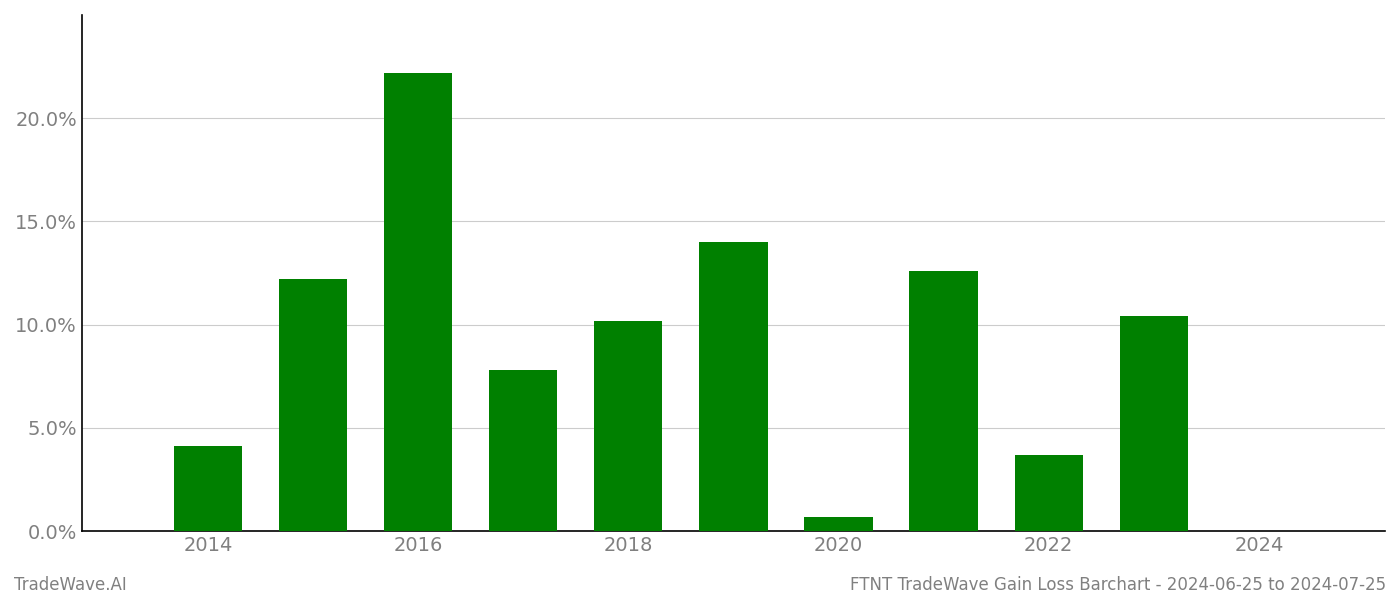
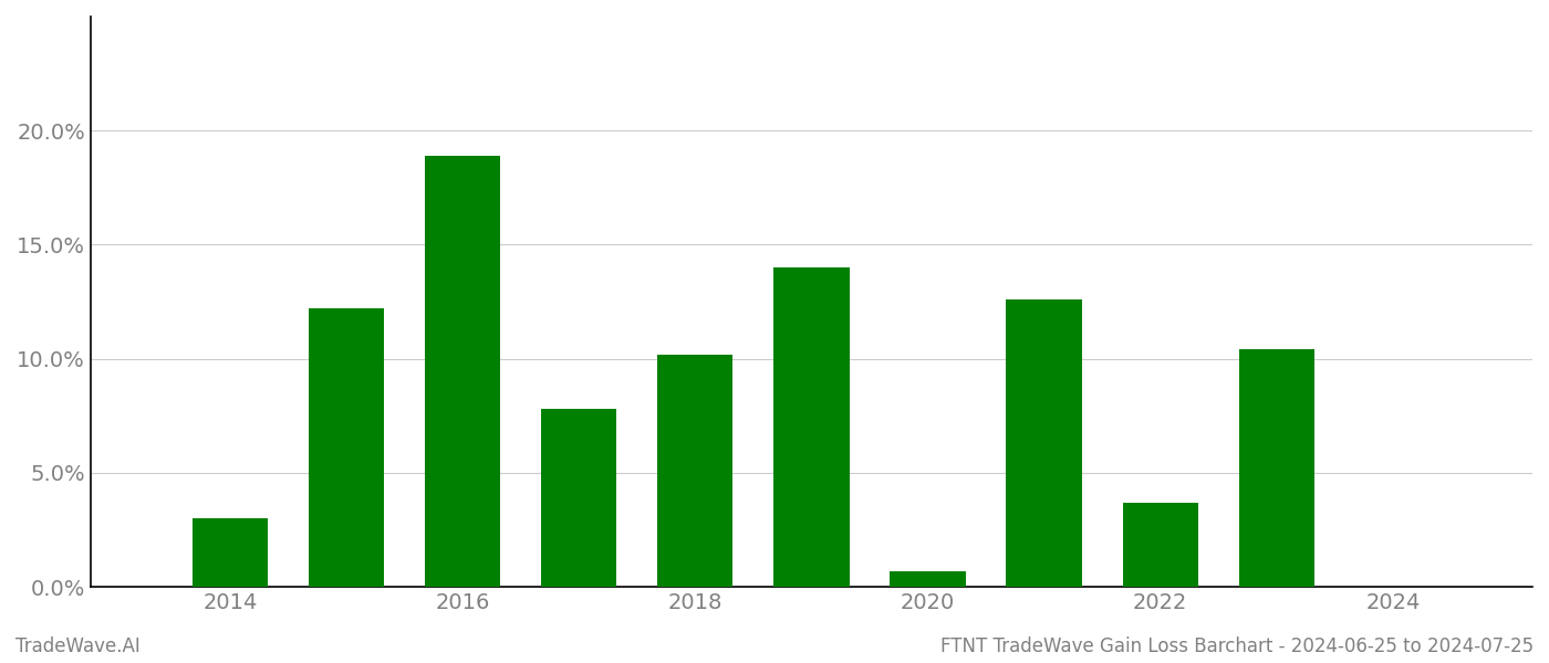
2014: 4.1% -> 3.0%
2016: 22.2% -> 18.9%
